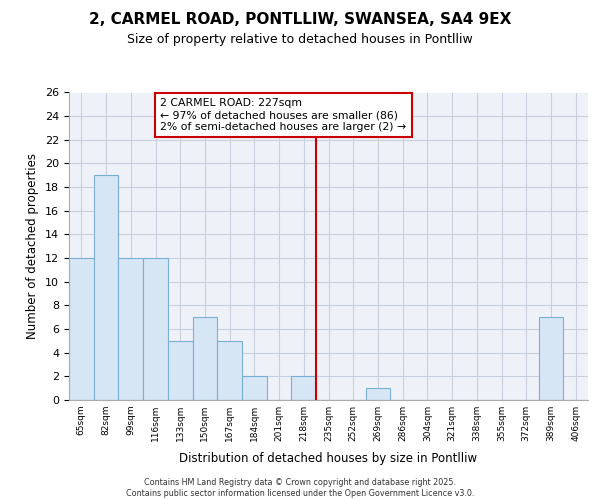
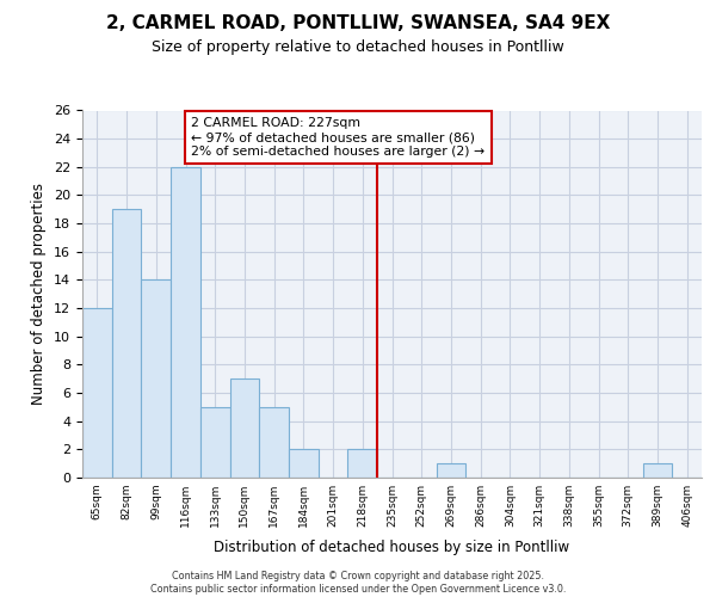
99sqm: 12 -> 14
116sqm: 12 -> 22
389sqm: 7 -> 1
